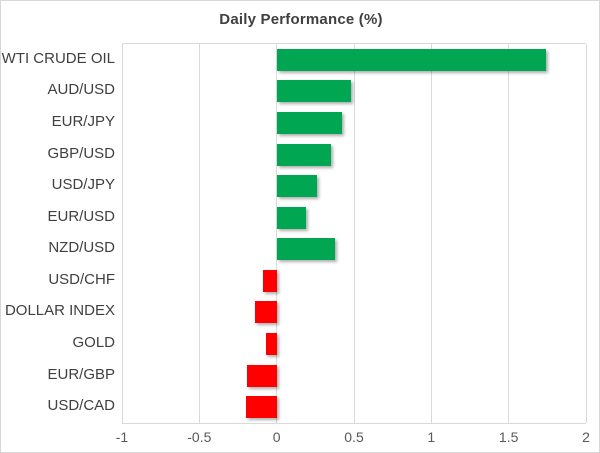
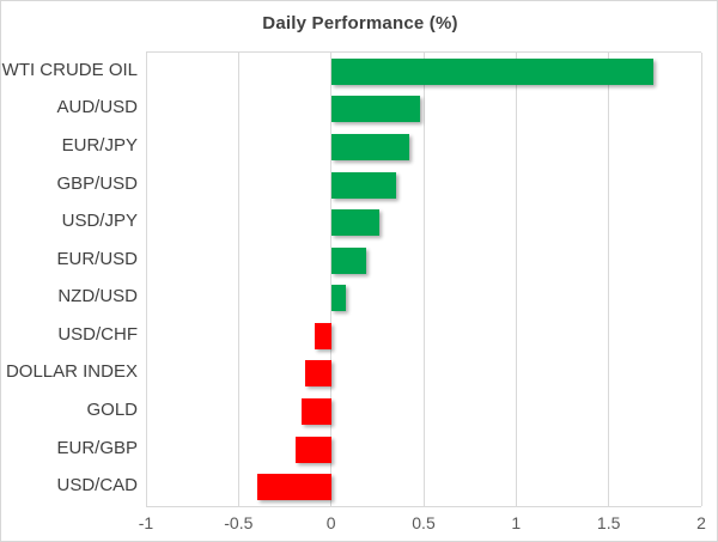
NZD/USD: 0.38 -> 0.08
GOLD: -0.07 -> -0.16
USD/CAD: -0.20 -> -0.40
